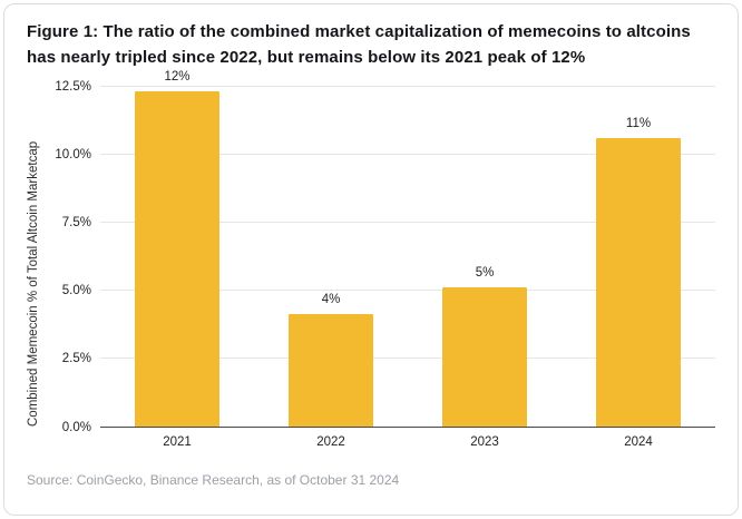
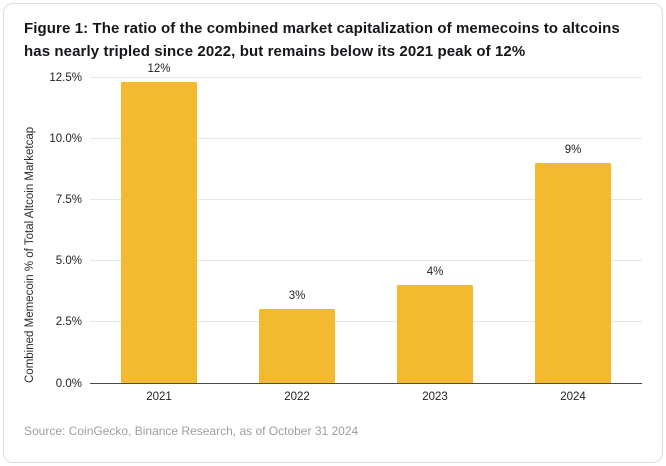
2022: 4% -> 3%
2023: 5% -> 4%
2024: 11% -> 9%
